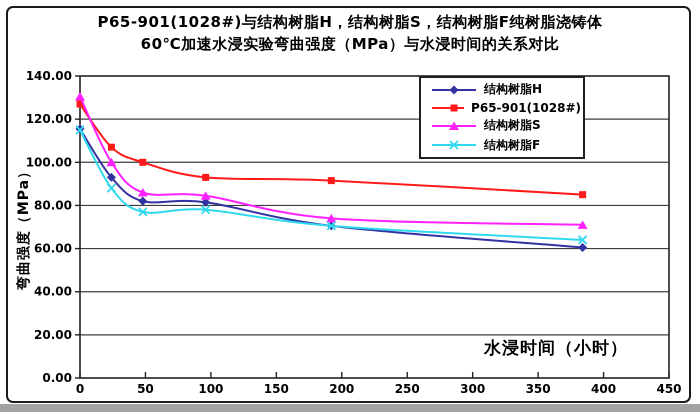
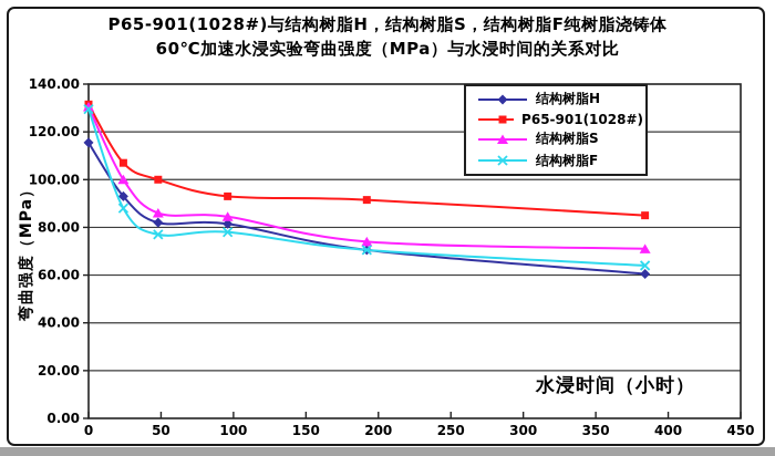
P65-901(1028#)/0: 127 -> 132
结构树脂F/0: 115 -> 130
